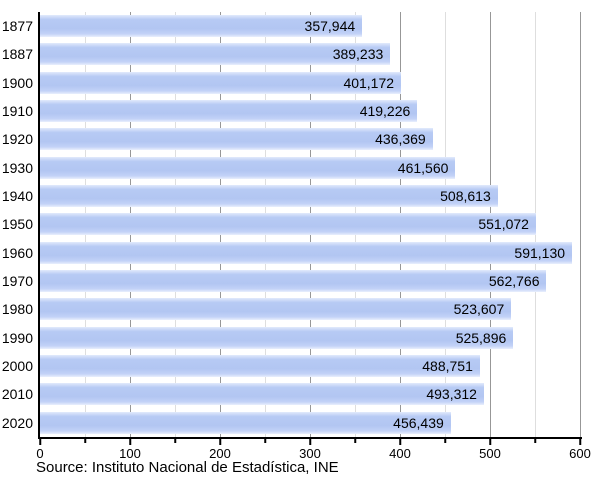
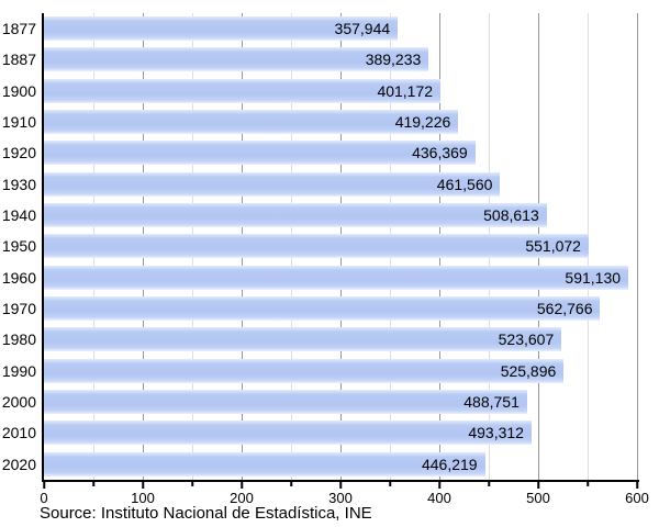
2020: 456,439 -> 446,219
